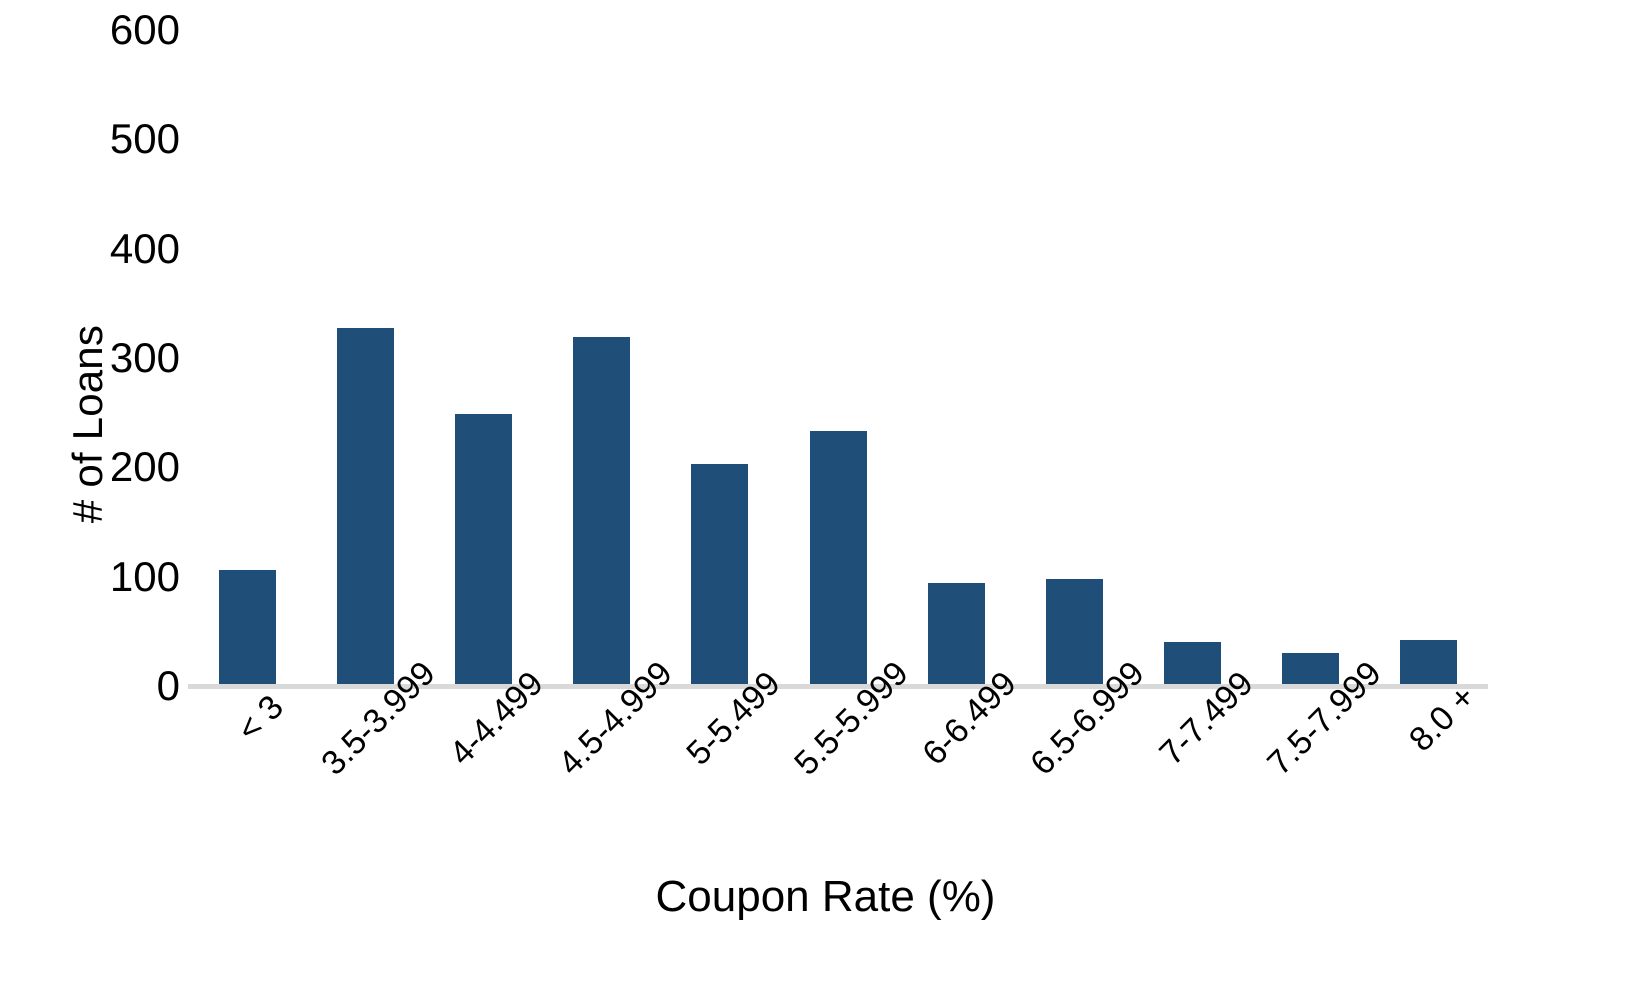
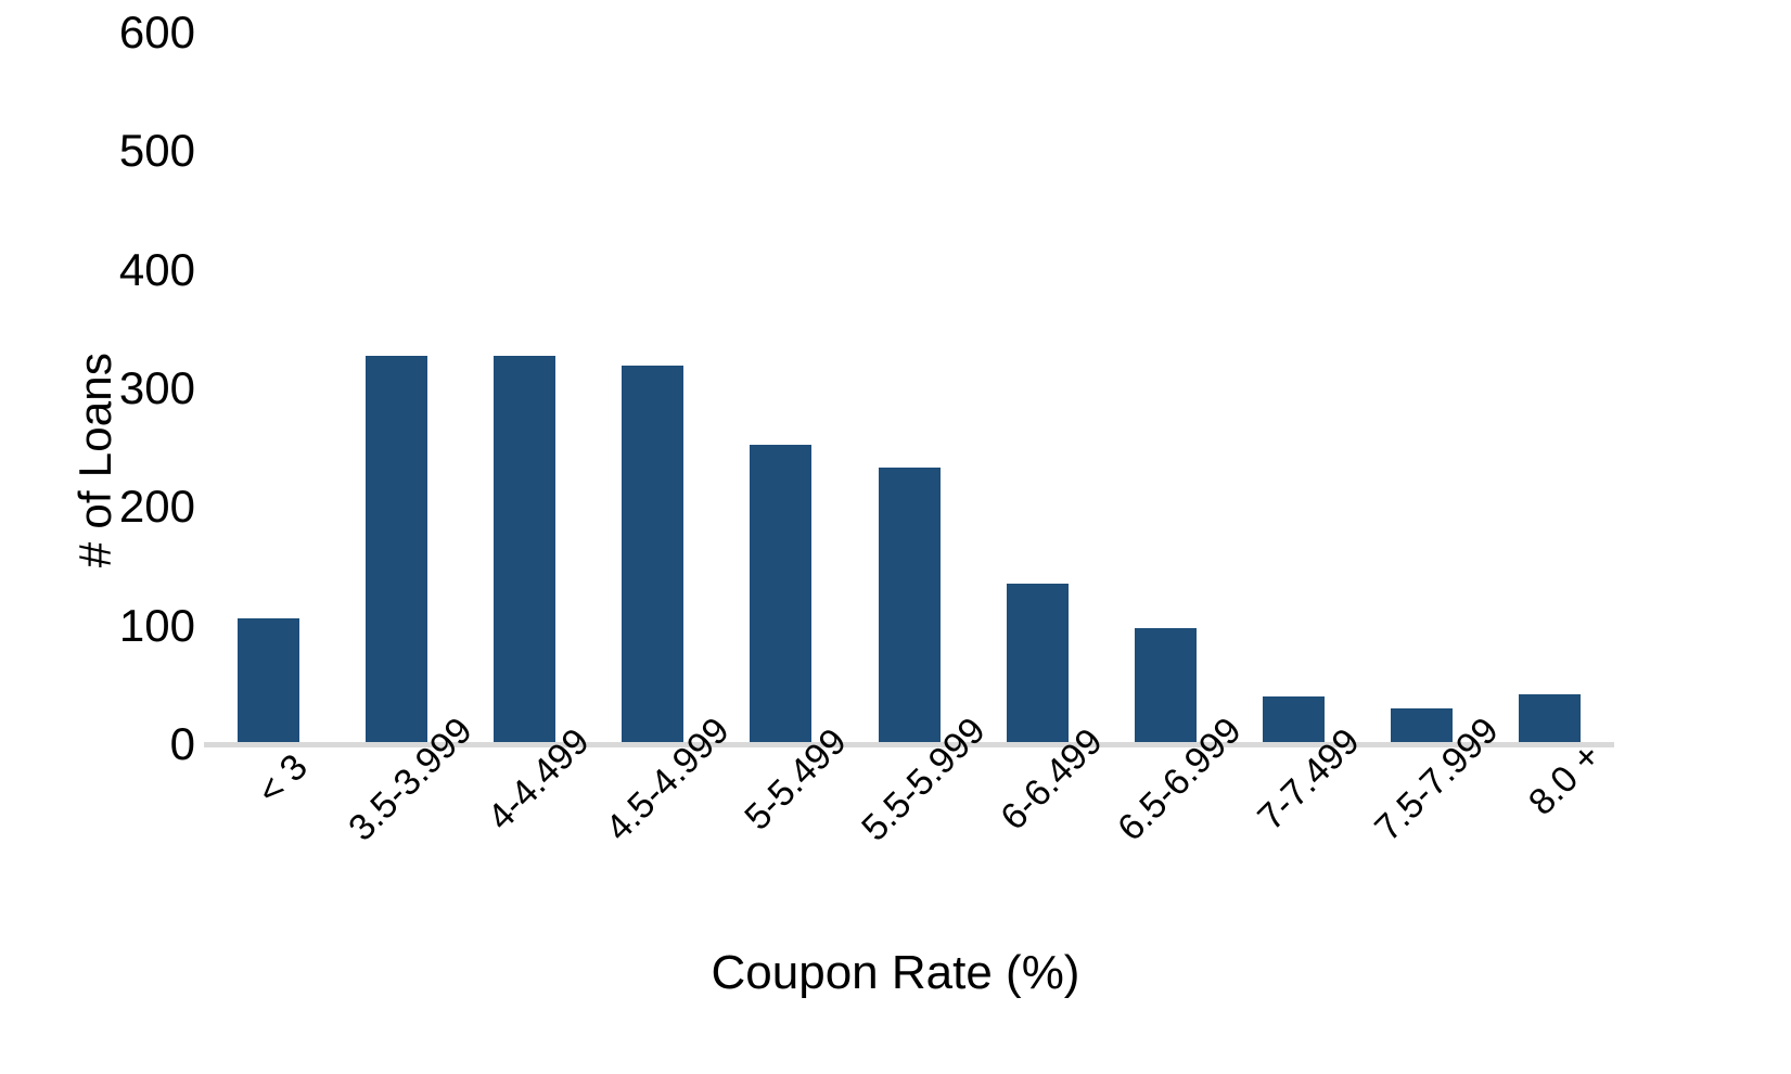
4-4.499: 249 -> 327
5-5.499: 203 -> 252
6-6.499: 94 -> 135
